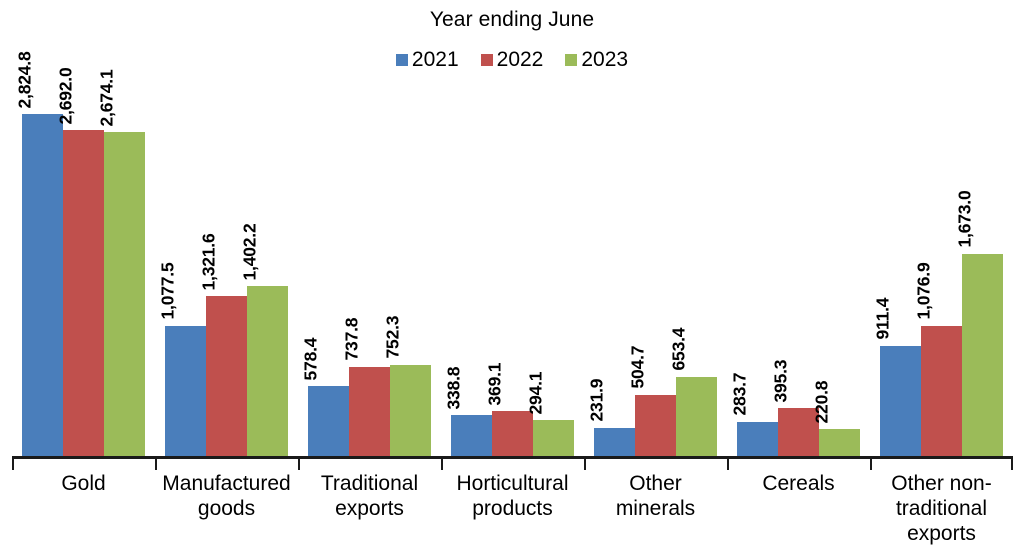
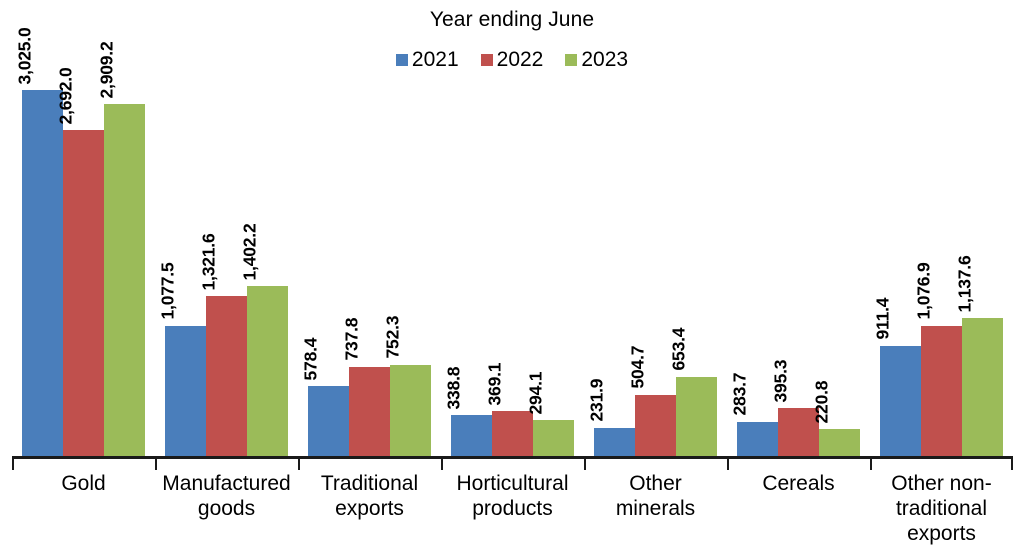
2021/Gold: 2,824.8 -> 3,025.0
2023/Gold: 2,674.1 -> 2,909.2
2023/Other non-traditional exports: 1,673.0 -> 1,137.6
